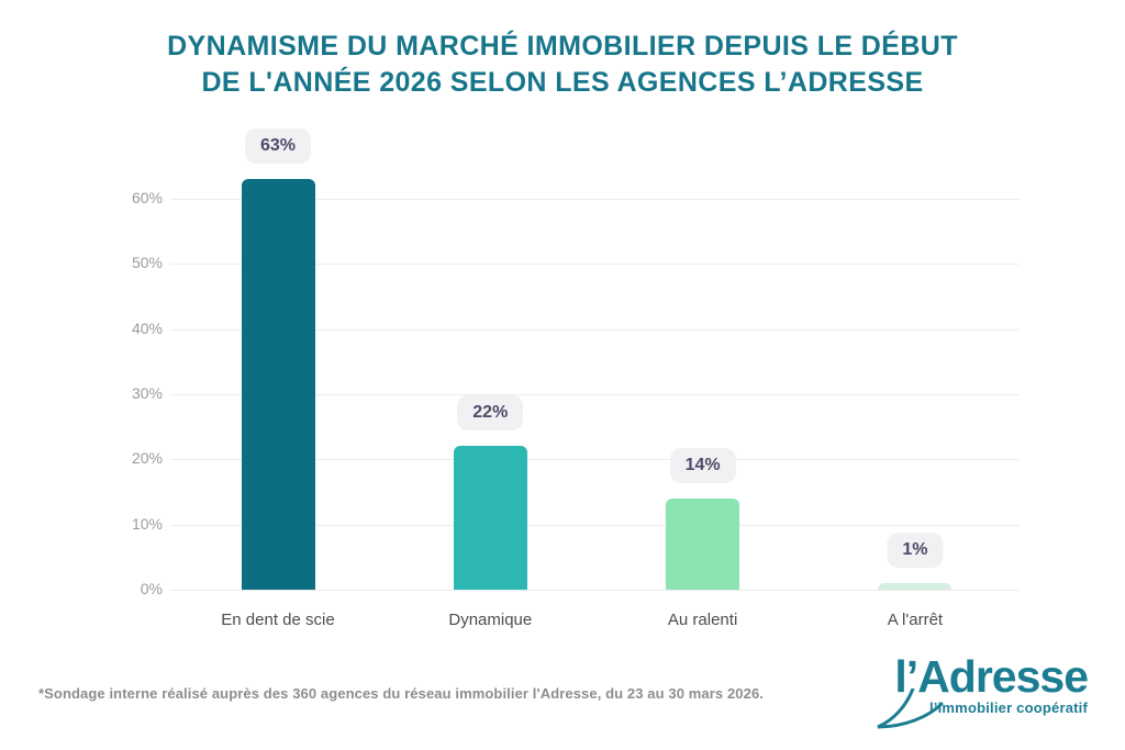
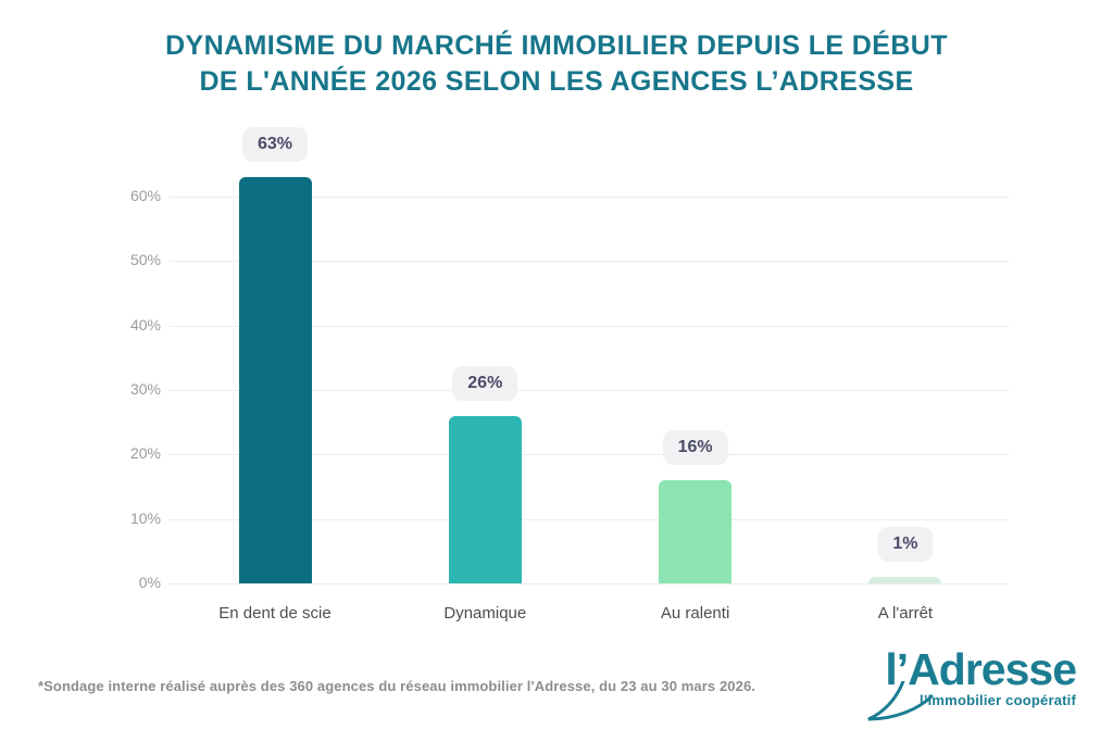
Dynamique: 22% -> 26%
Au ralenti: 14% -> 16%
